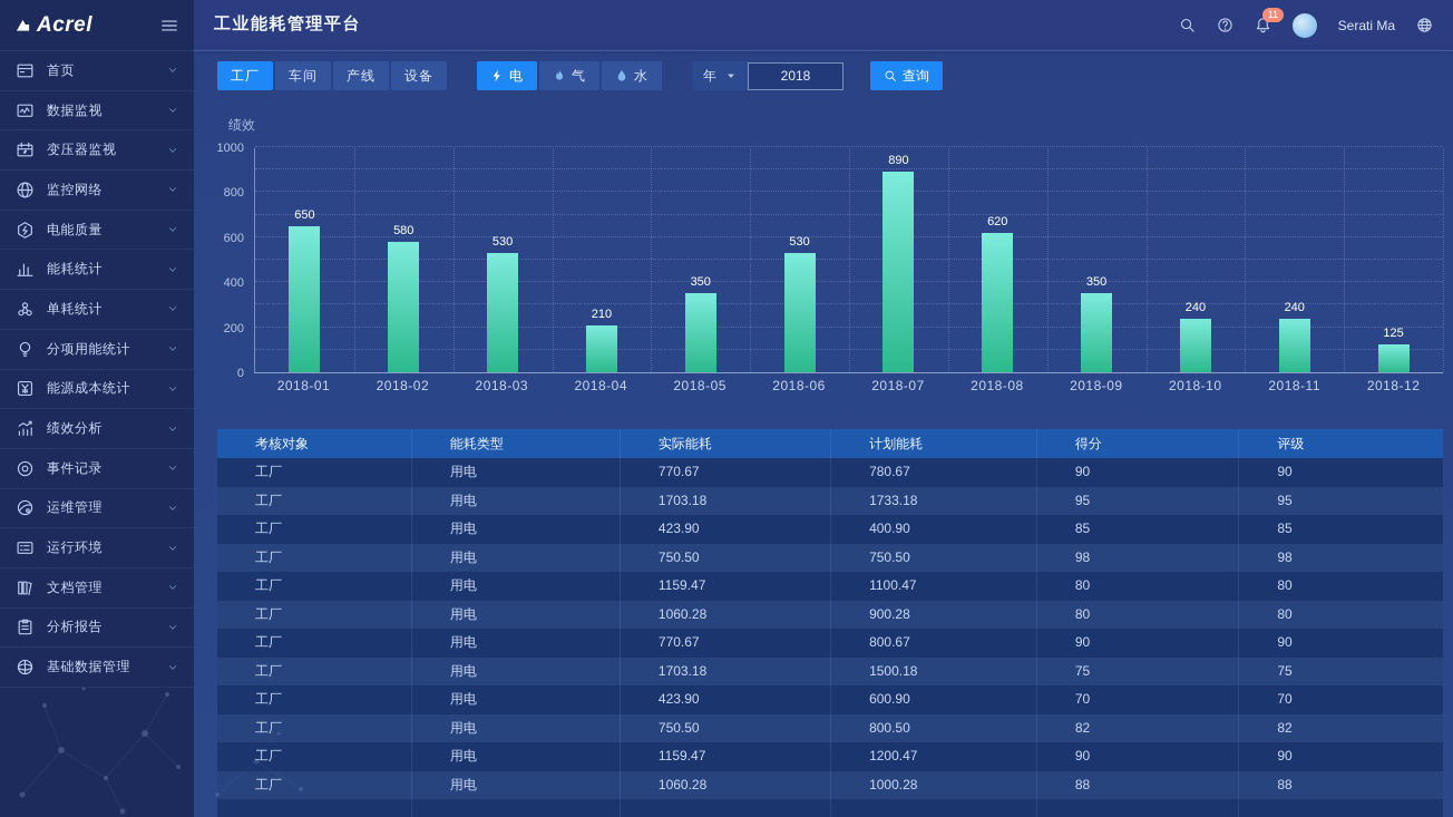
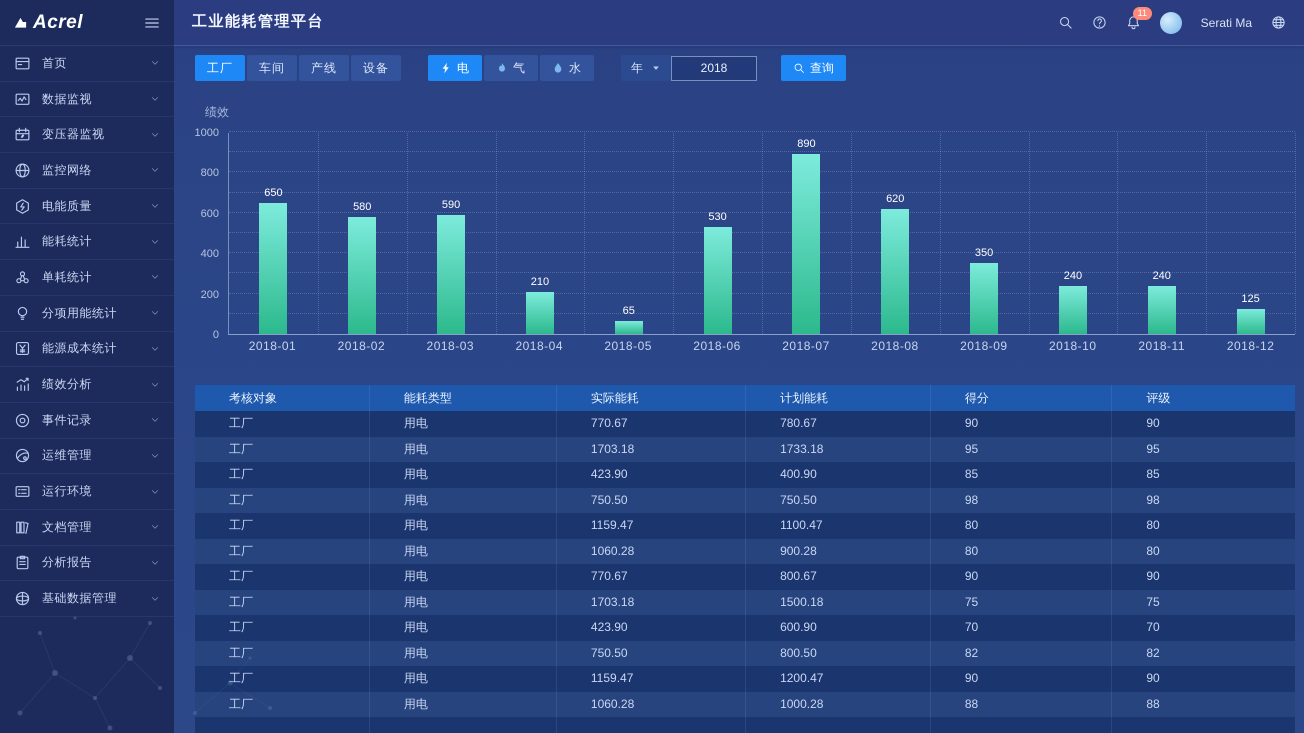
2018-03: 530 -> 590
2018-05: 350 -> 65
